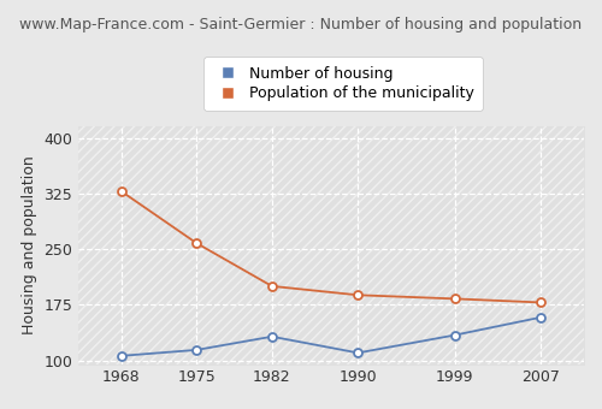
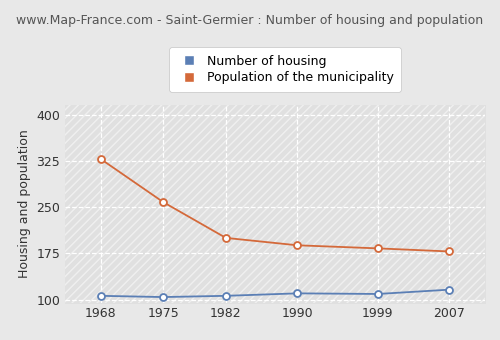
Number of housing/1975: 114 -> 104
Number of housing/1982: 132 -> 106
Number of housing/1999: 134 -> 109
Number of housing/2007: 158 -> 116
